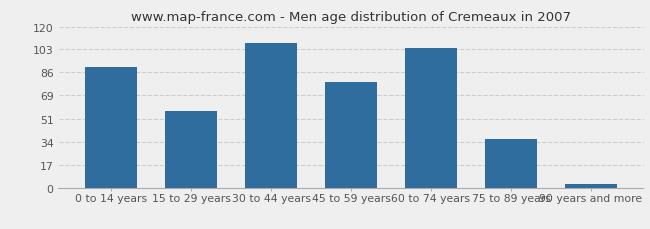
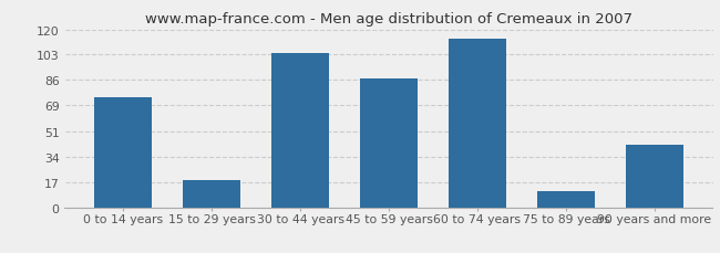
0 to 14 years: 90 -> 74
15 to 29 years: 57 -> 18
30 to 44 years: 108 -> 104
45 to 59 years: 79 -> 87
60 to 74 years: 104 -> 114
75 to 89 years: 36 -> 11
90 years and more: 3 -> 42
